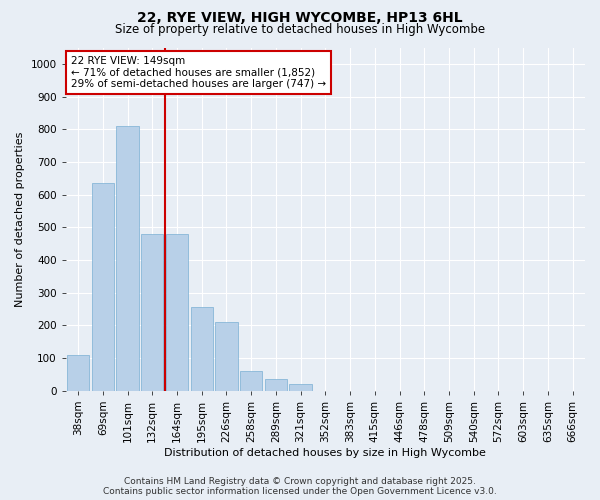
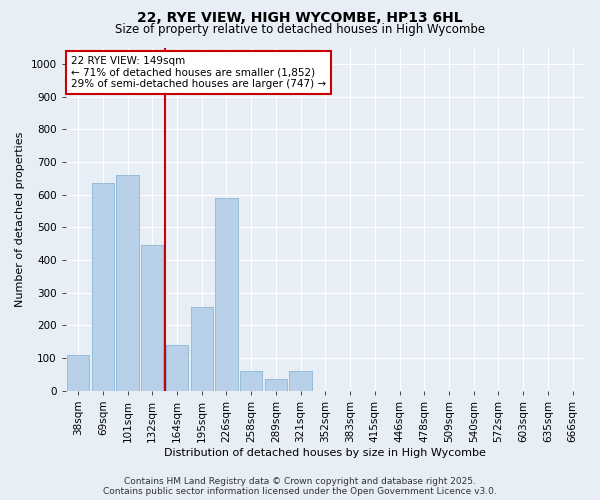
101sqm: 810 -> 660
132sqm: 480 -> 445
164sqm: 480 -> 140
226sqm: 210 -> 590
321sqm: 20 -> 60
